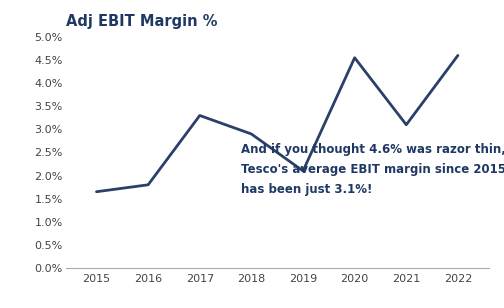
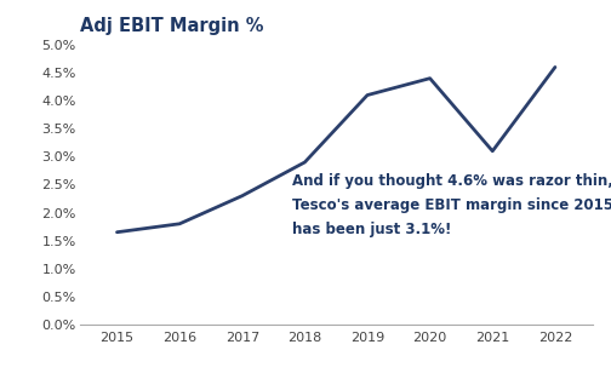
2017: 3.30% -> 2.30%
2019: 2.10% -> 4.10%
2020: 4.55% -> 4.40%
